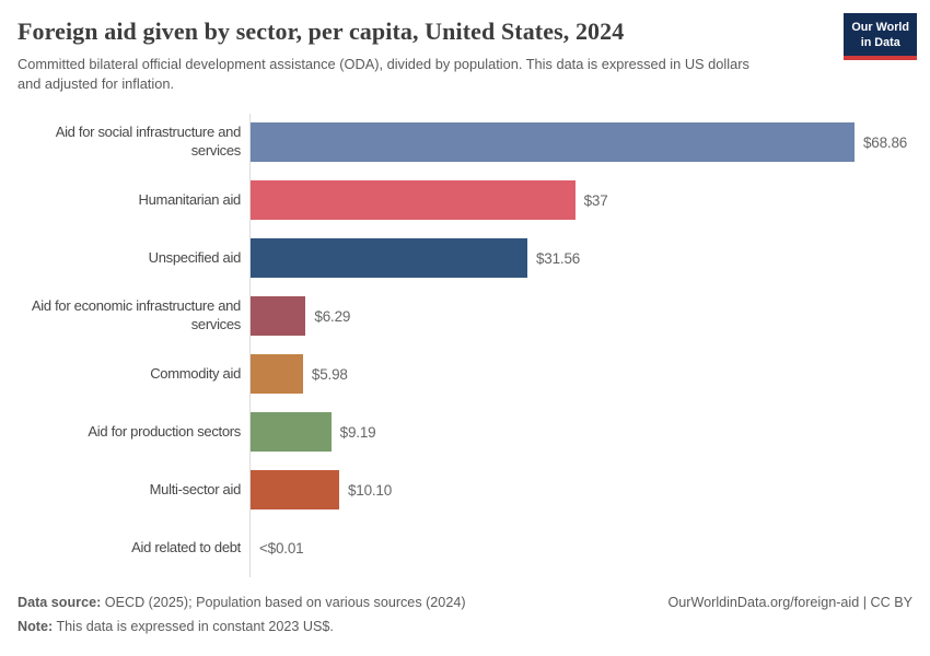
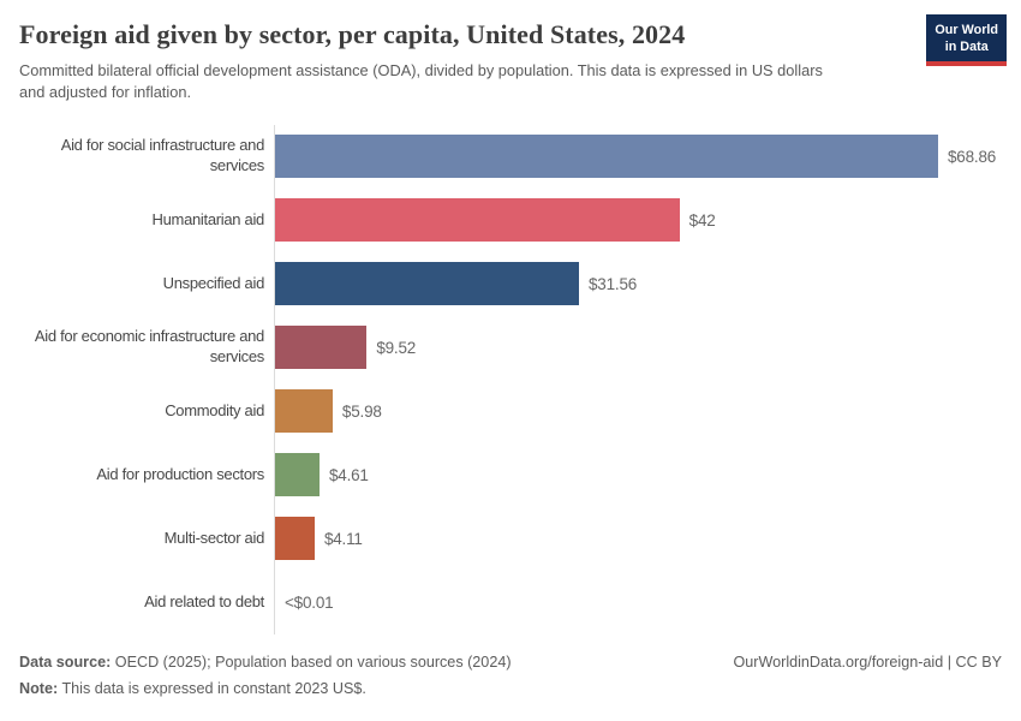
Humanitarian aid: $37 -> $42
Aid for economic infrastructure and services: $6.29 -> $9.52
Aid for production sectors: $9.19 -> $4.61
Multi-sector aid: $10.10 -> $4.11
